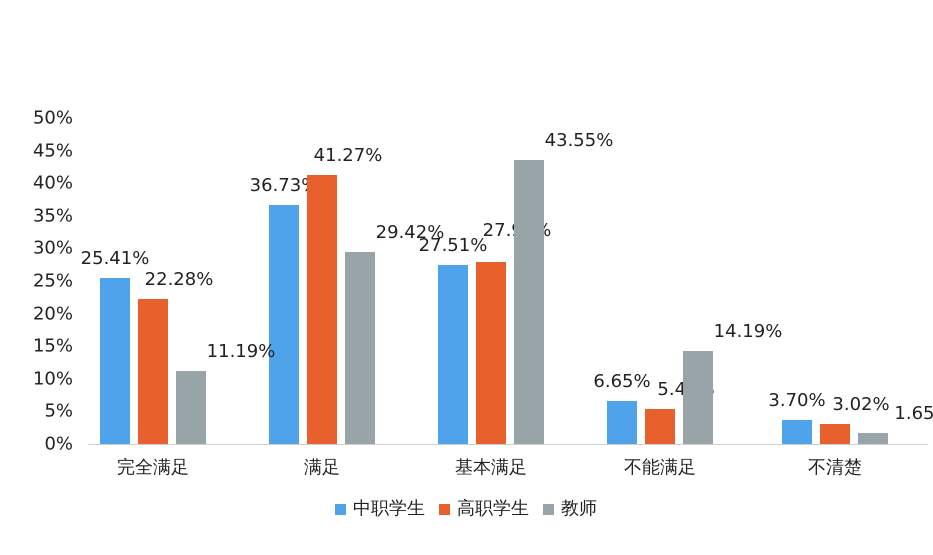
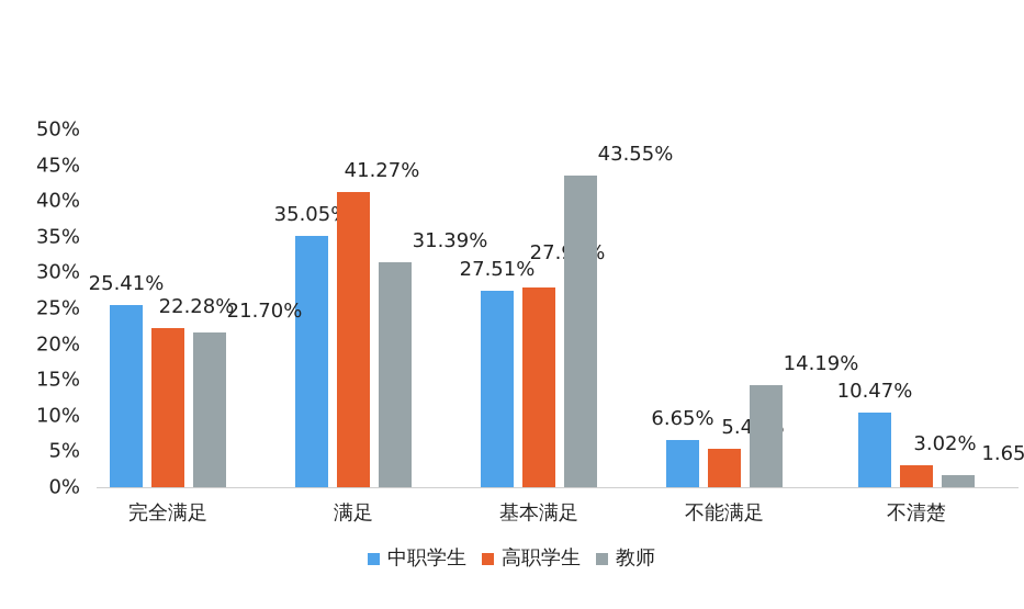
教师/完全满足: 11.19% -> 21.70%
中职学生/满足: 36.73% -> 35.05%
教师/满足: 29.42% -> 31.39%
中职学生/不清楚: 3.70% -> 10.47%
